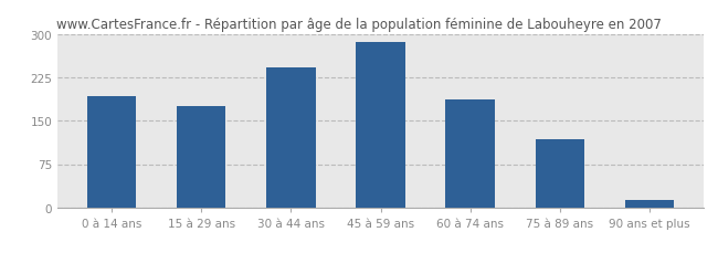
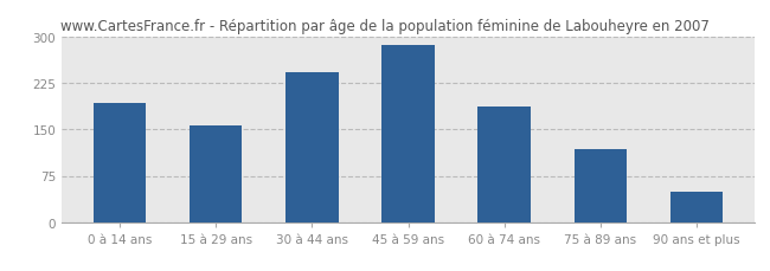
15 à 29 ans: 175 -> 156
90 ans et plus: 13 -> 50
